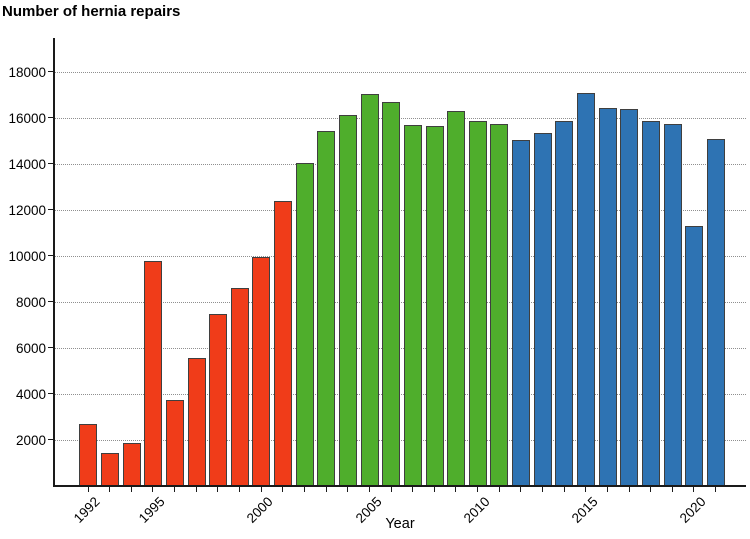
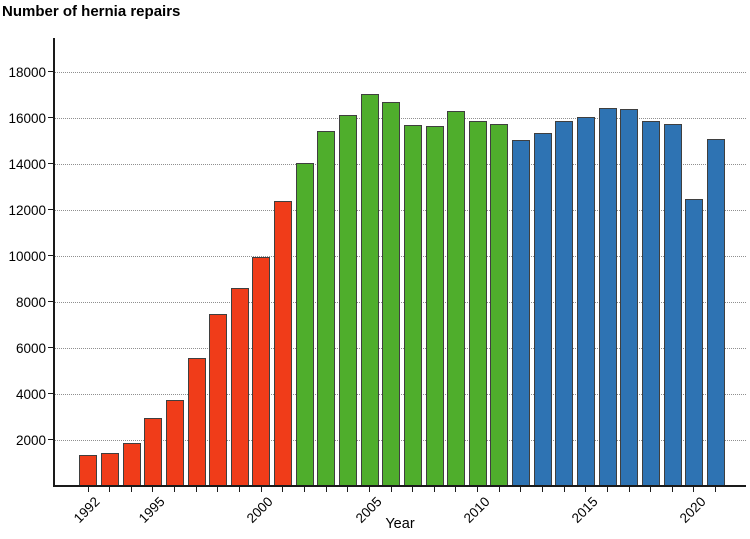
1992: 2700 -> 1400
1995: 9800 -> 3000
2015: 17100 -> 16000
2020: 11300 -> 12500
